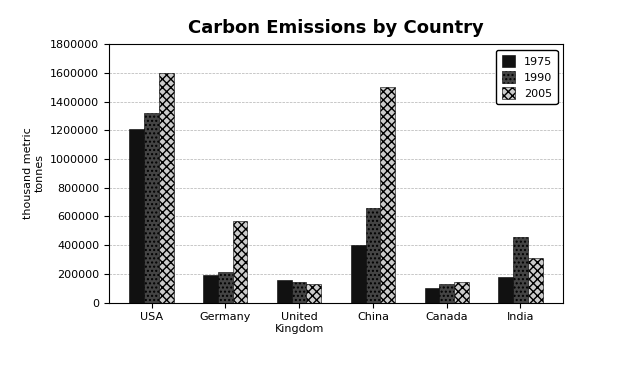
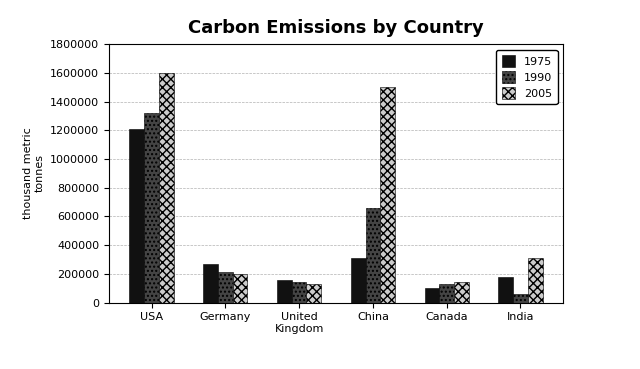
1975/Germany: 190000 -> 270000
2005/Germany: 570000 -> 200000
1975/China: 400000 -> 310000
1990/India: 460000 -> 60000
